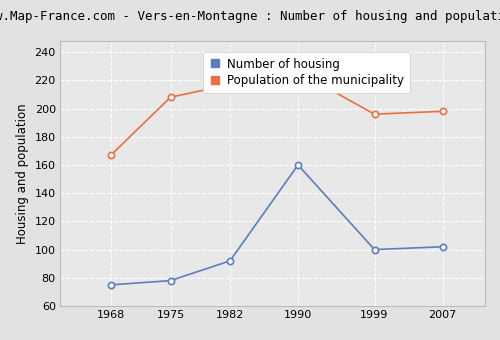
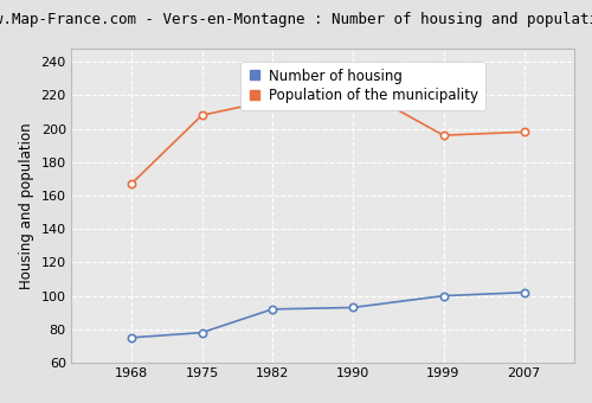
Number of housing/1990: 160 -> 93
